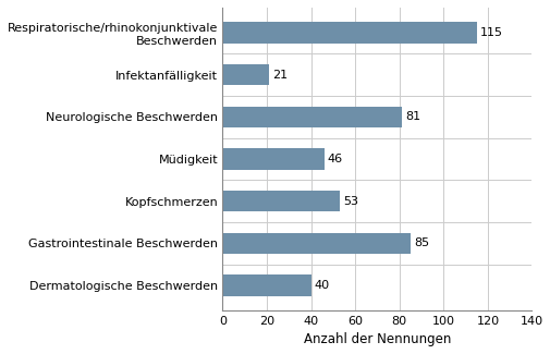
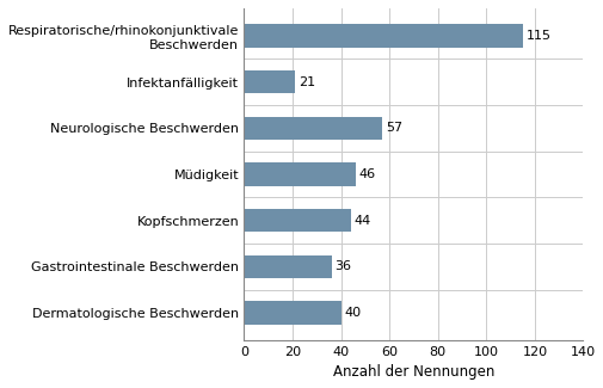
Neurologische Beschwerden: 81 -> 57
Kopfschmerzen: 53 -> 44
Gastrointestinale Beschwerden: 85 -> 36
